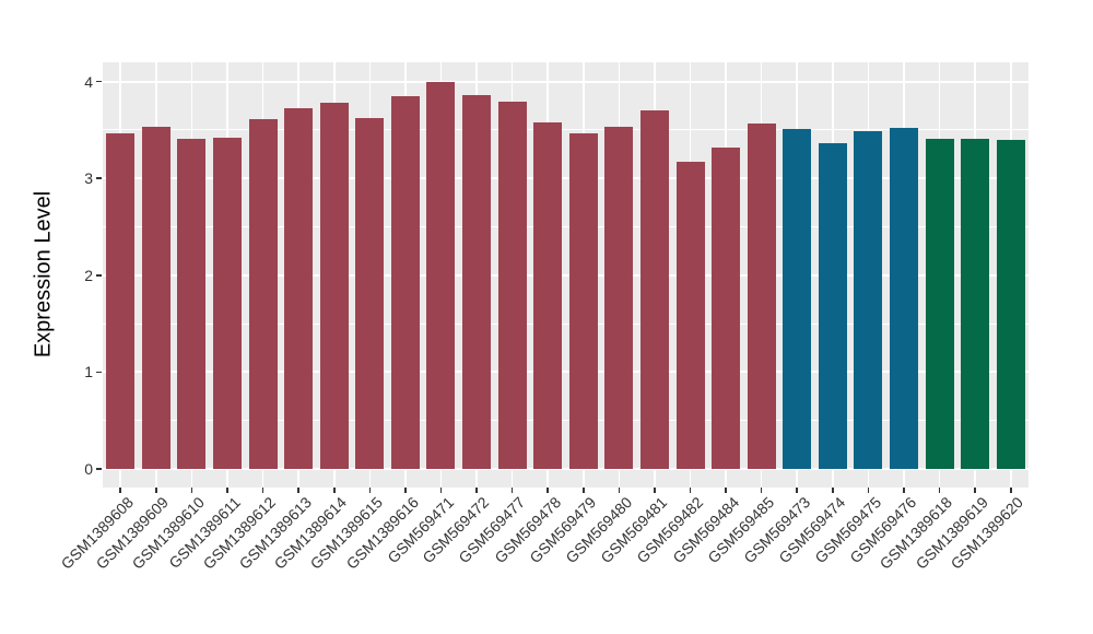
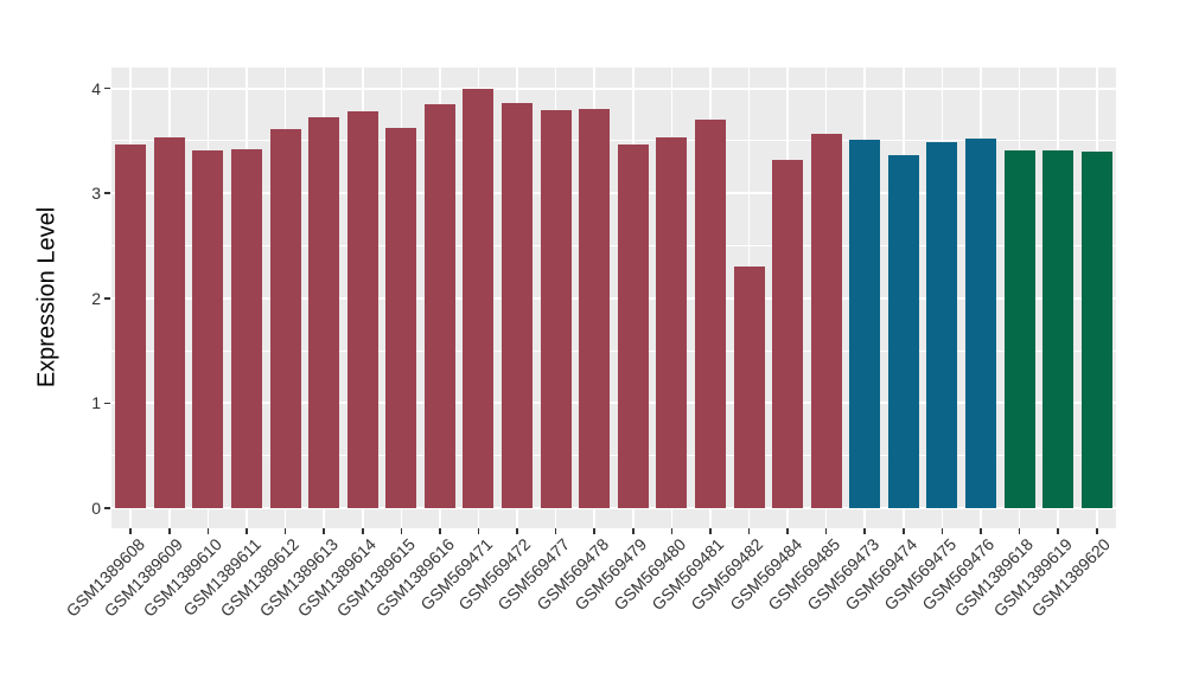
GSM569478: 3.6 -> 3.8
GSM569482: 3.2 -> 2.3
